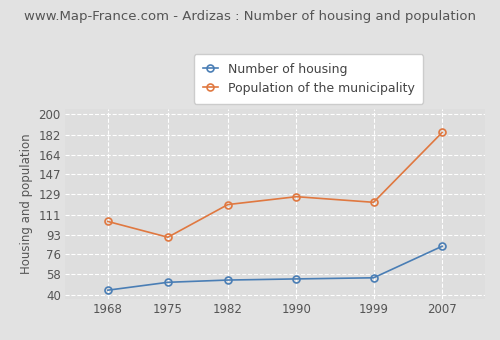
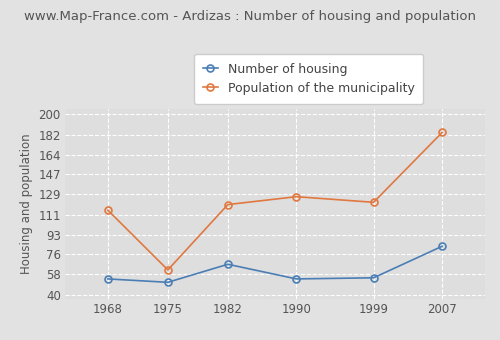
Number of housing/1968: 44 -> 54
Population of the municipality/1968: 105 -> 115
Population of the municipality/1975: 91 -> 62
Number of housing/1982: 53 -> 67
